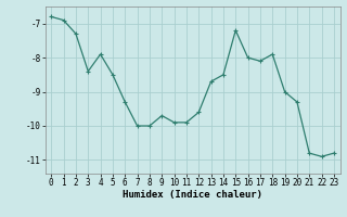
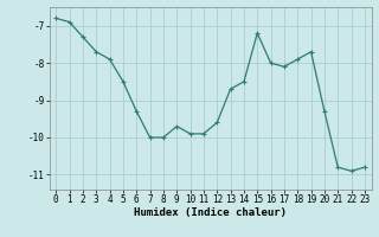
3: -8.4 -> -7.7
19: -9.0 -> -7.7
